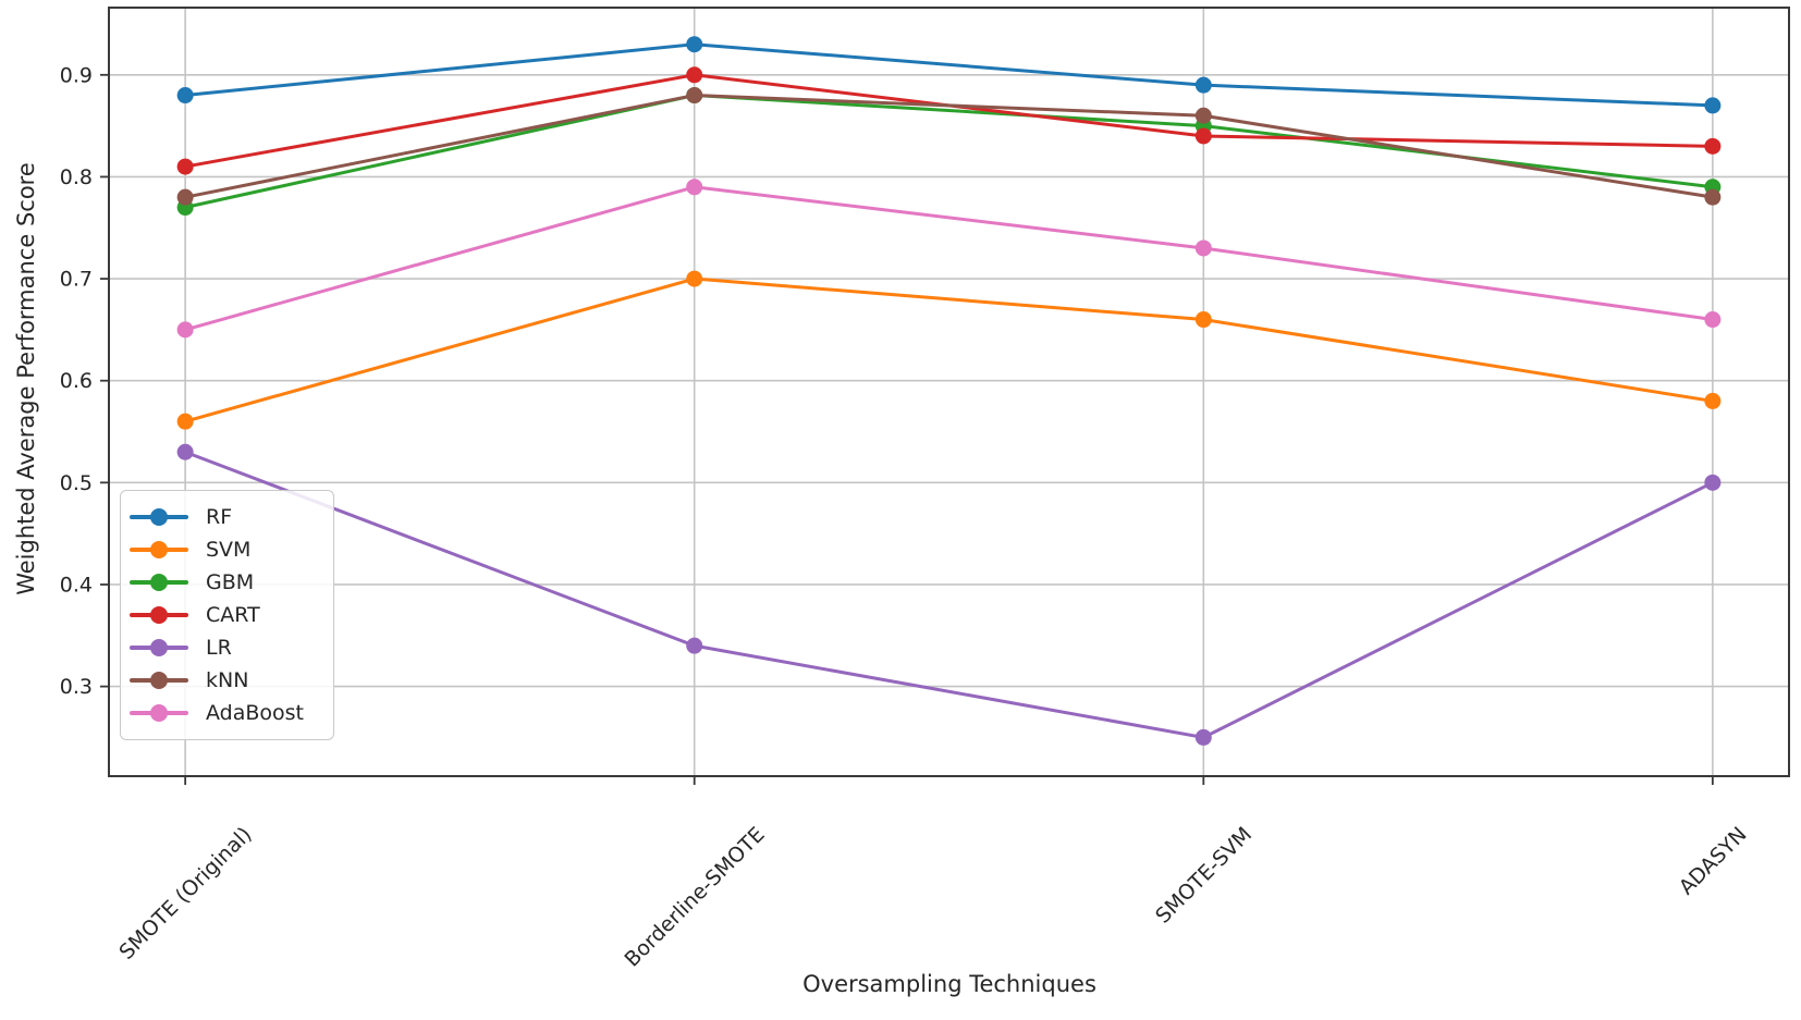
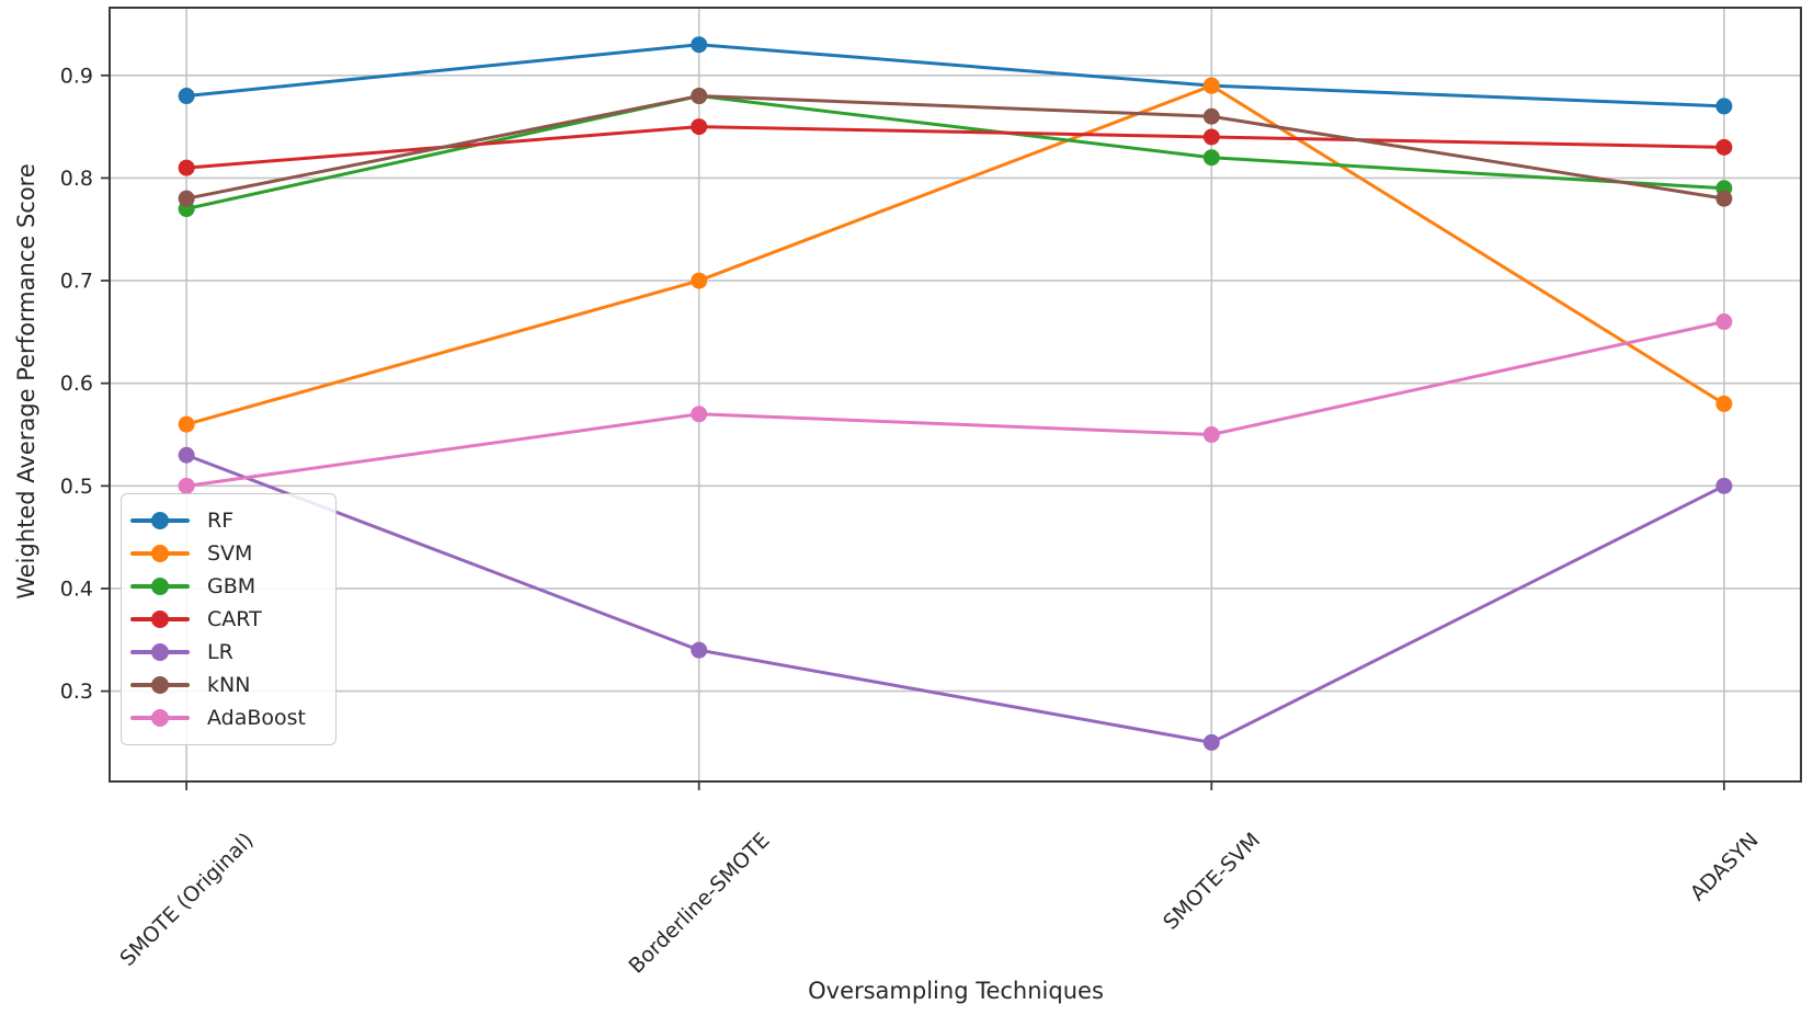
AdaBoost/SMOTE (Original): 0.65 -> 0.50
CART/Borderline-SMOTE: 0.90 -> 0.85
AdaBoost/Borderline-SMOTE: 0.79 -> 0.57
SVM/SMOTE-SVM: 0.66 -> 0.89
GBM/SMOTE-SVM: 0.85 -> 0.82
AdaBoost/SMOTE-SVM: 0.73 -> 0.55
